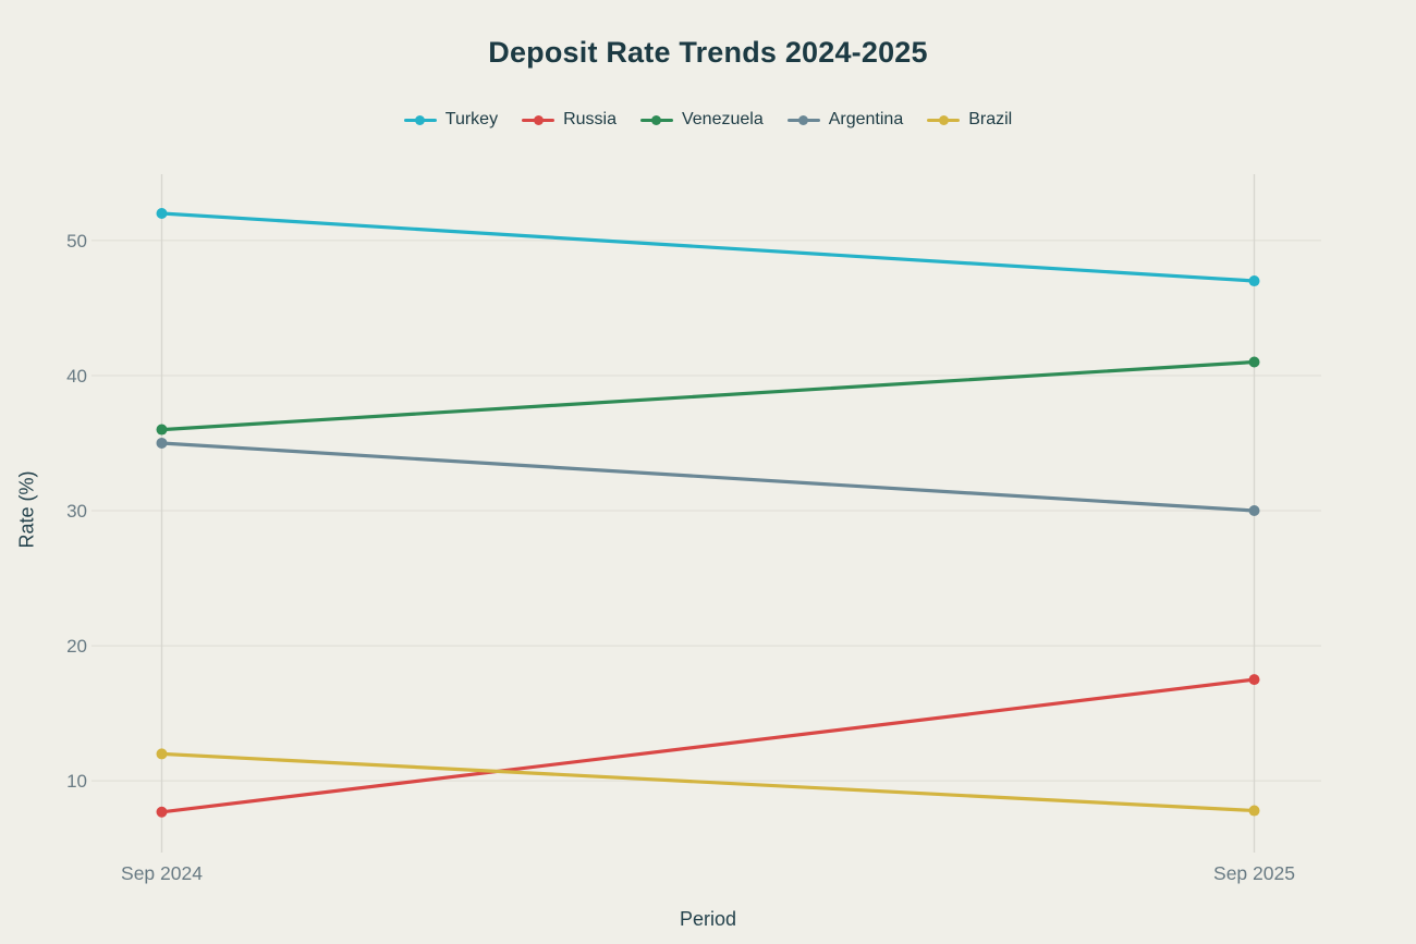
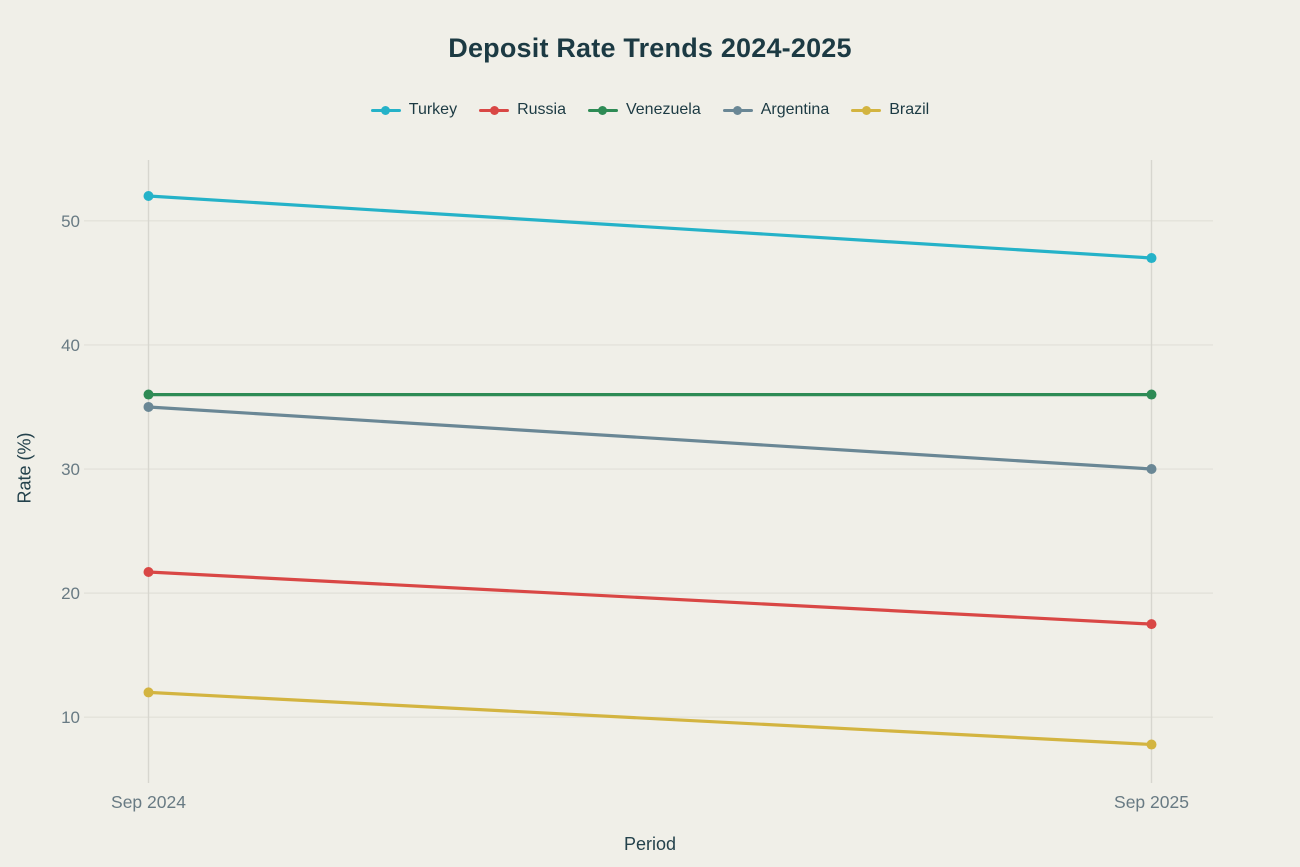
Russia/Sep 2024: 7.7 -> 21.7
Venezuela/Sep 2025: 41 -> 36
